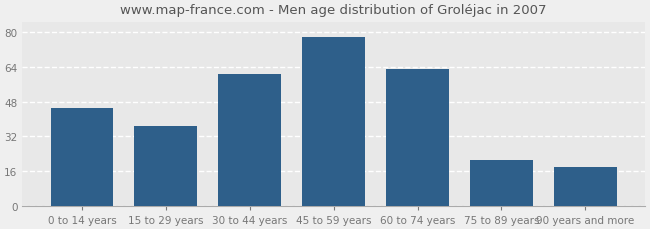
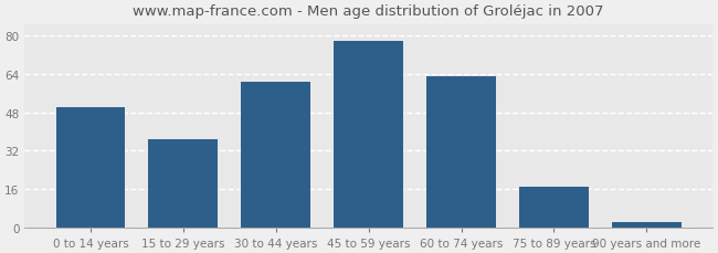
0 to 14 years: 45 -> 50
75 to 89 years: 21 -> 17
90 years and more: 18 -> 2
